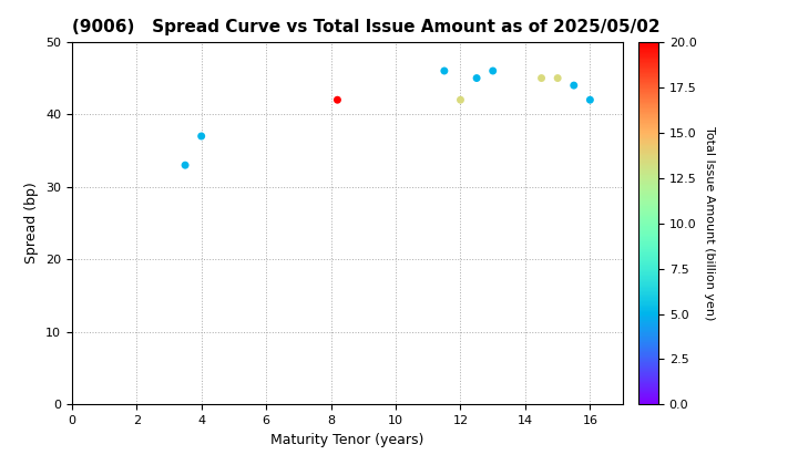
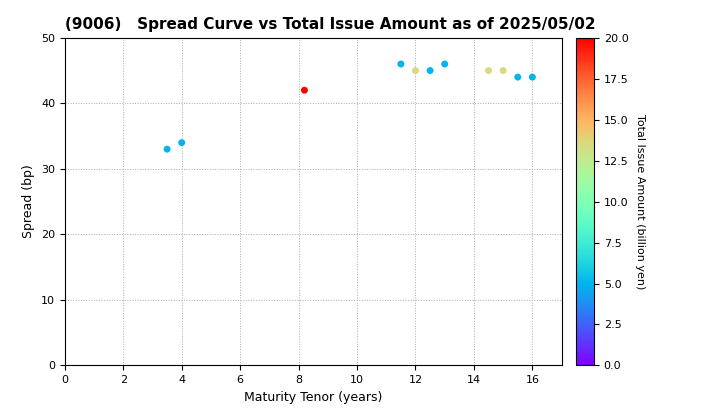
4: 37 -> 34
12: 42 -> 45
16: 42 -> 44
